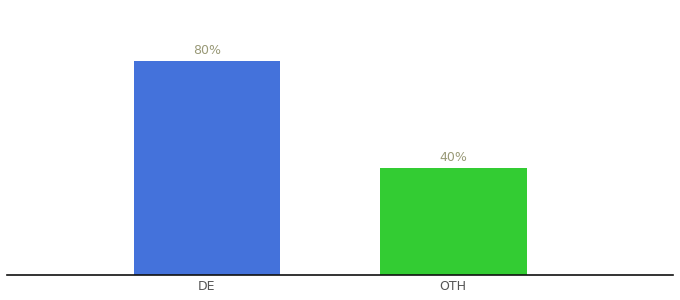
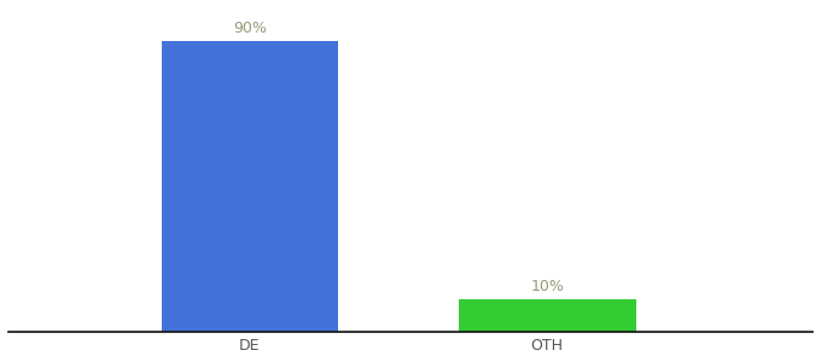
DE: 80% -> 90%
OTH: 40% -> 10%
